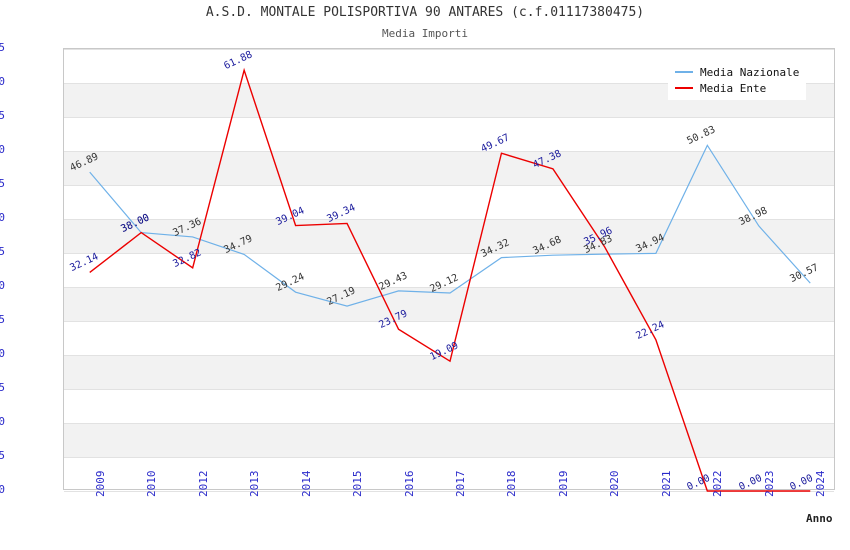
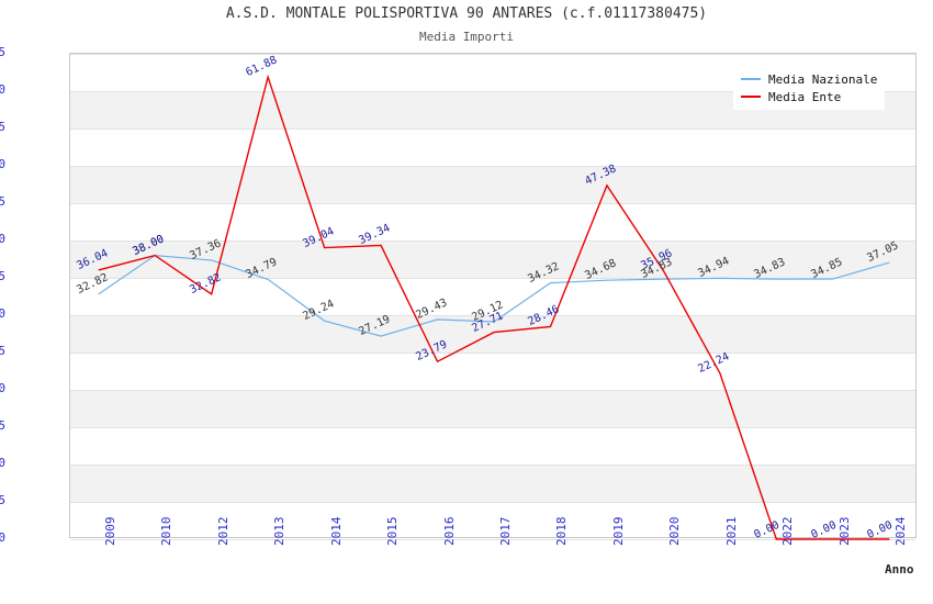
Media Nazionale/2009: 46.89 -> 32.82
Media Ente/2009: 32.14 -> 36.04
Media Ente/2017: 19.09 -> 27.71
Media Ente/2018: 49.67 -> 28.46
Media Nazionale/2022: 50.83 -> 34.83
Media Nazionale/2023: 38.98 -> 34.85
Media Nazionale/2024: 30.57 -> 37.05
